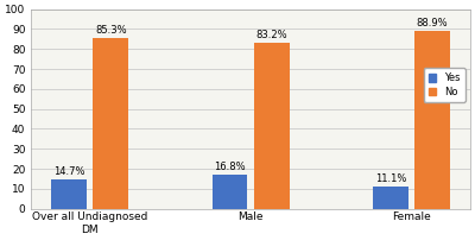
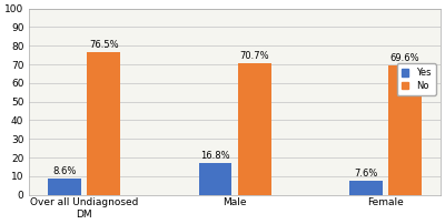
Yes/Over all Undiagnosed DM: 14.7% -> 8.6%
No/Over all Undiagnosed DM: 85.3% -> 76.5%
No/Male: 83.2% -> 70.7%
Yes/Female: 11.1% -> 7.6%
No/Female: 88.9% -> 69.6%
